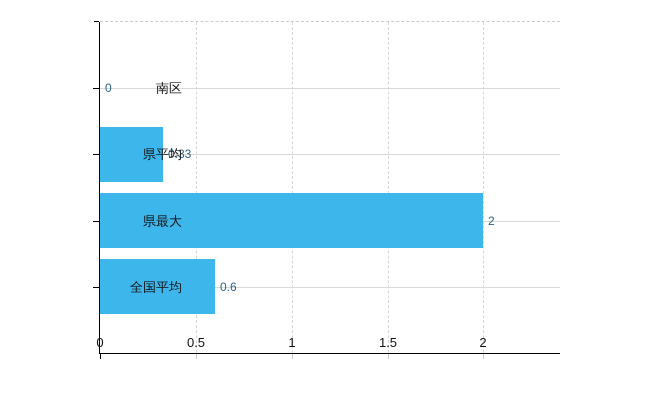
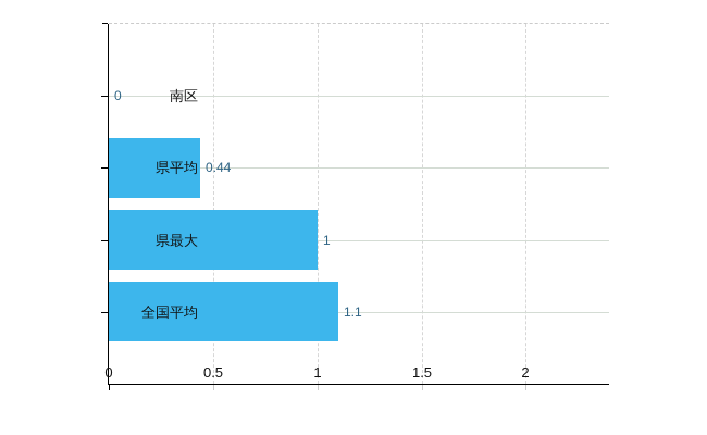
県平均: 0.33 -> 0.44
県最大: 2 -> 1
全国平均: 0.6 -> 1.1
